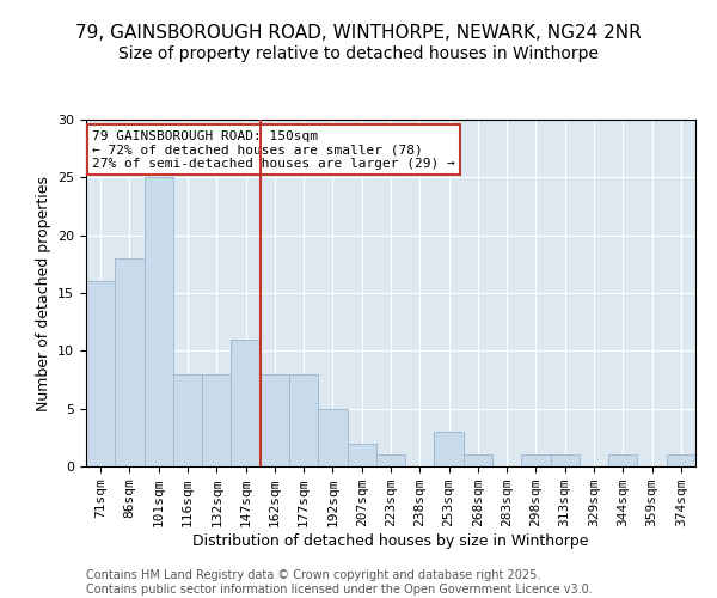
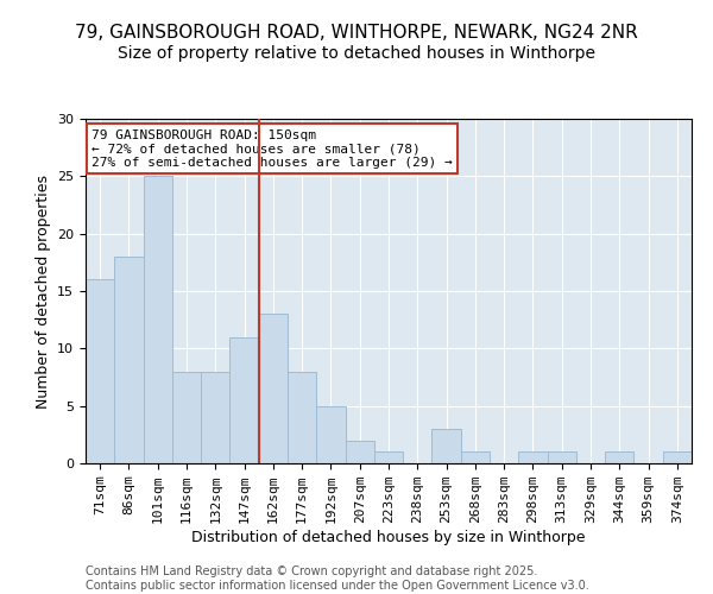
162sqm: 8 -> 13
